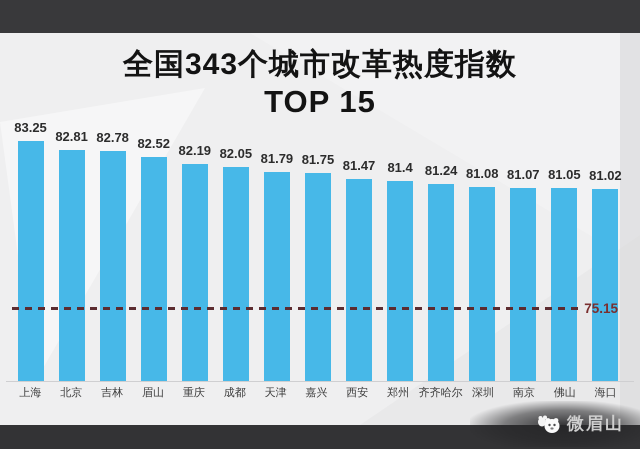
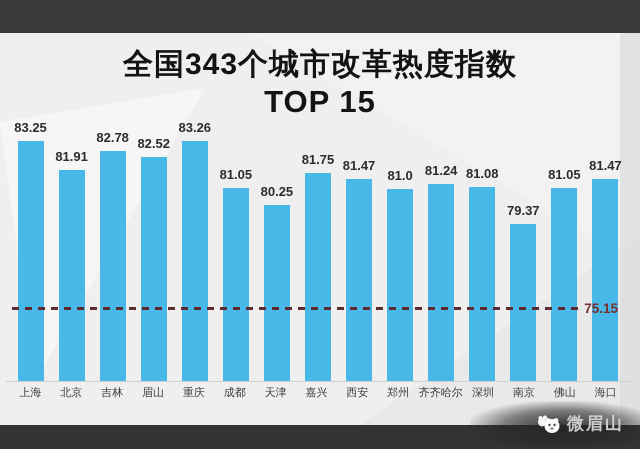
北京: 82.81 -> 81.91
重庆: 82.19 -> 83.26
成都: 82.05 -> 81.05
天津: 81.79 -> 80.25
郑州: 81.4 -> 81.0
南京: 81.07 -> 79.37
海口: 81.02 -> 81.47
